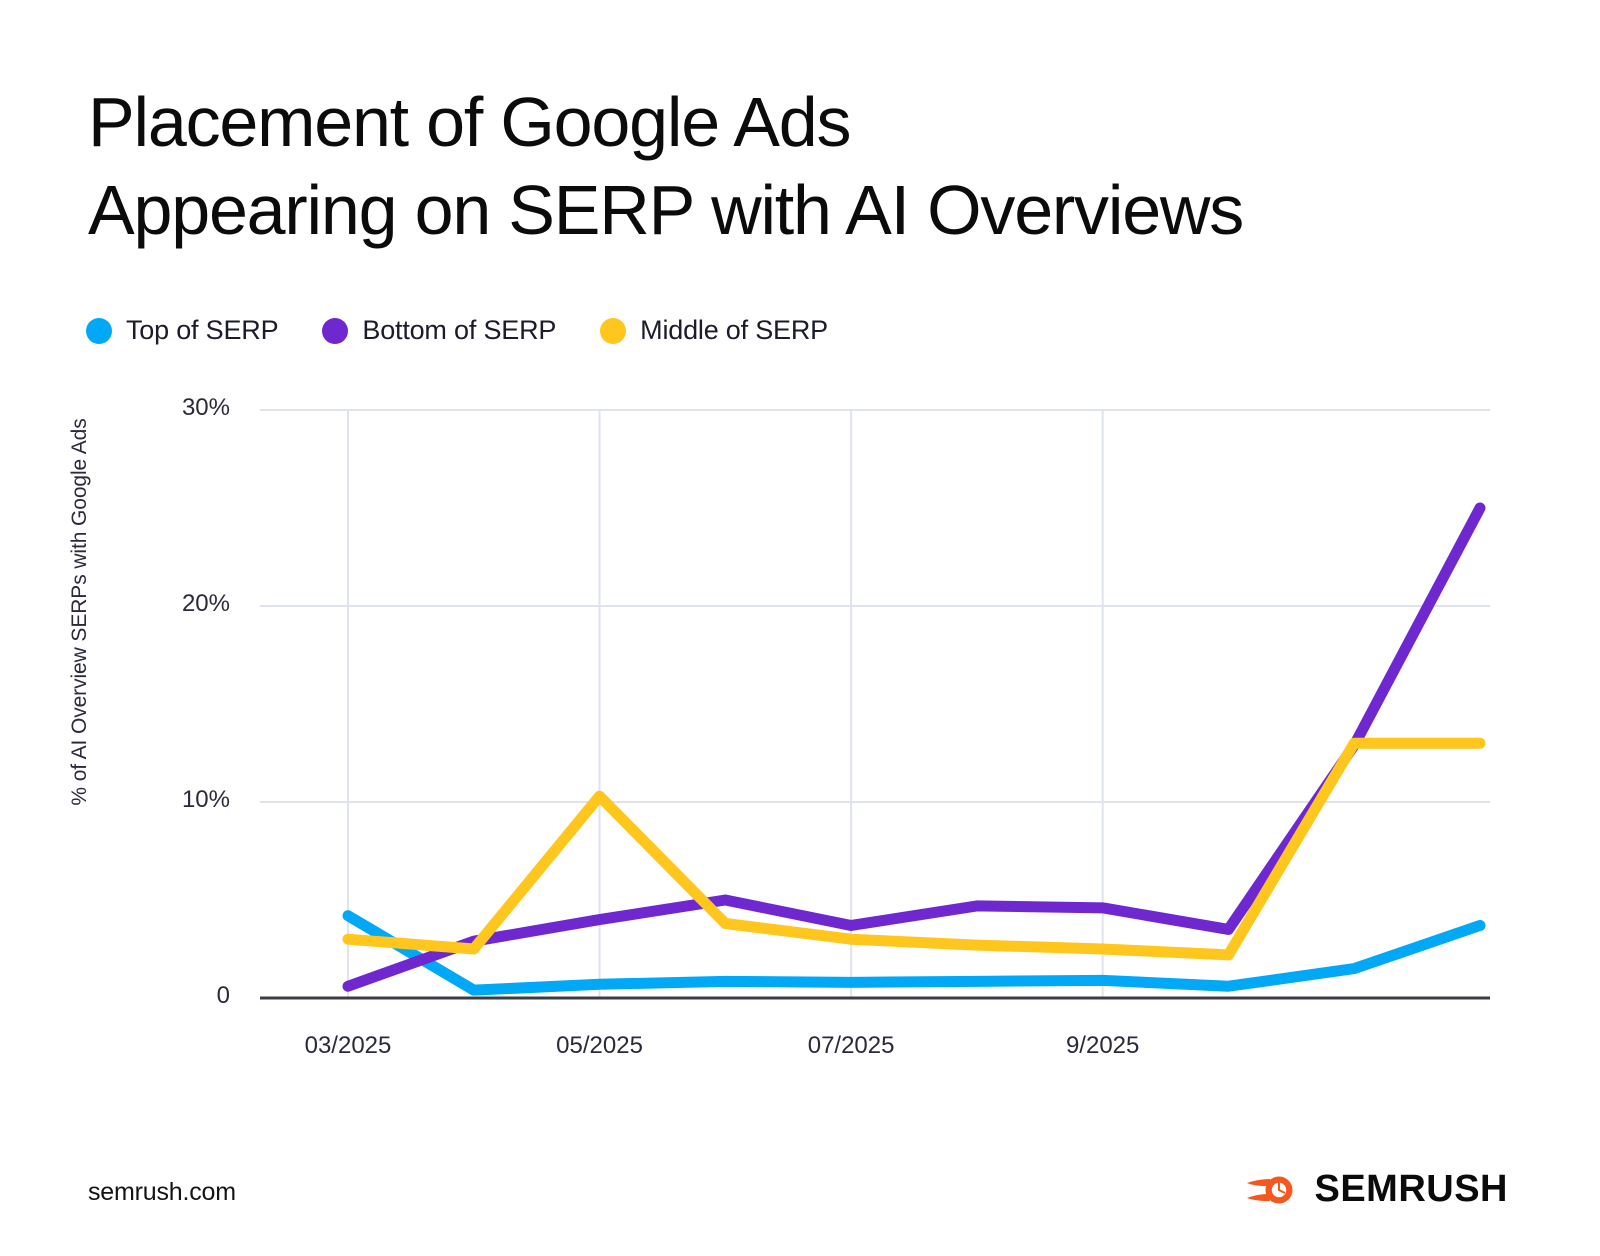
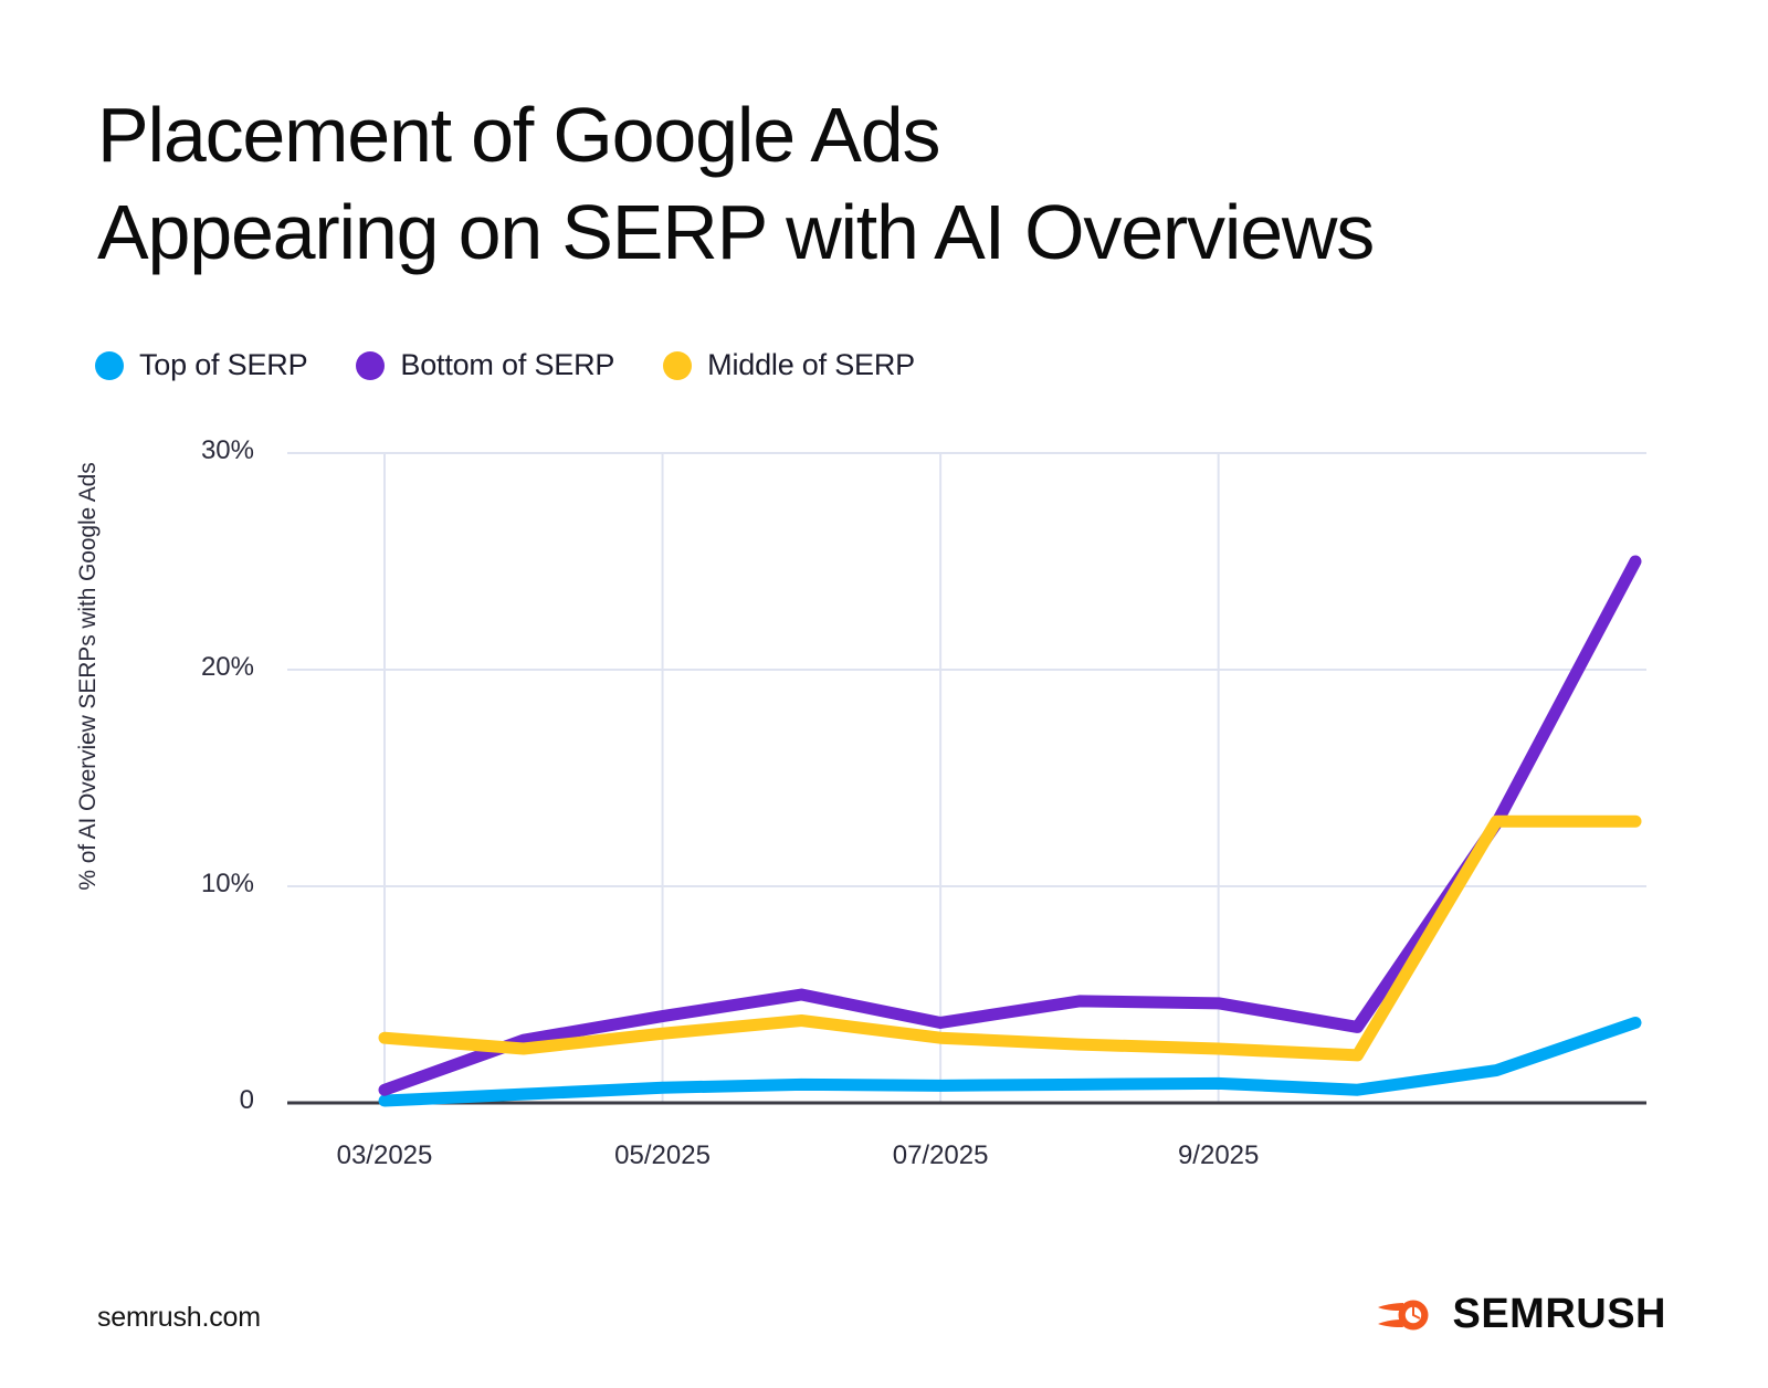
Top of SERP/03/2025: 4.2% -> 0.1%
Middle of SERP/05/2025: 10.3% -> 3.2%
